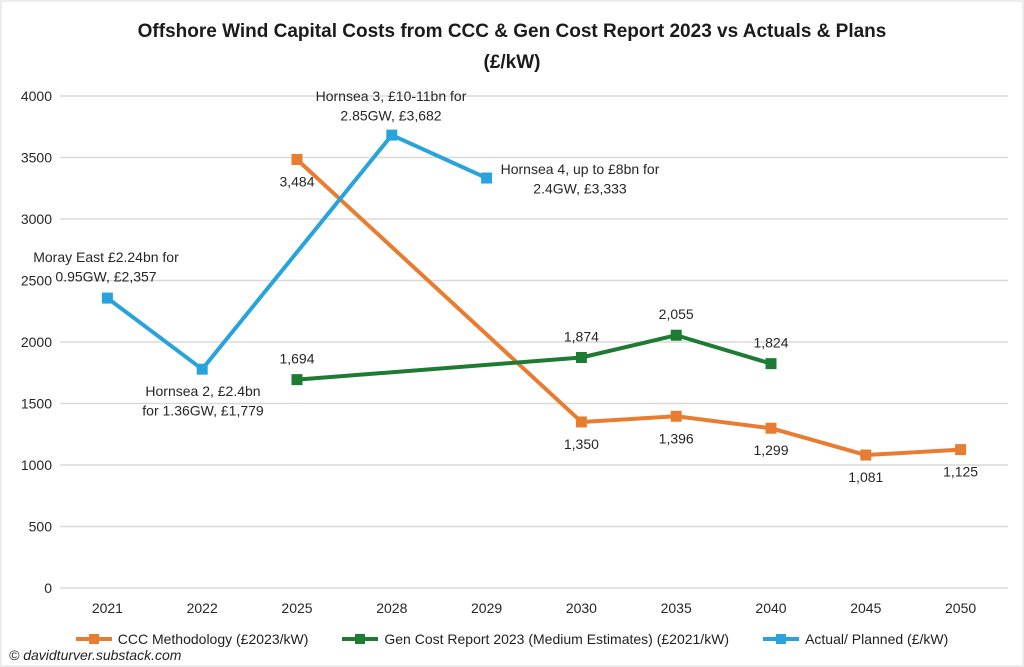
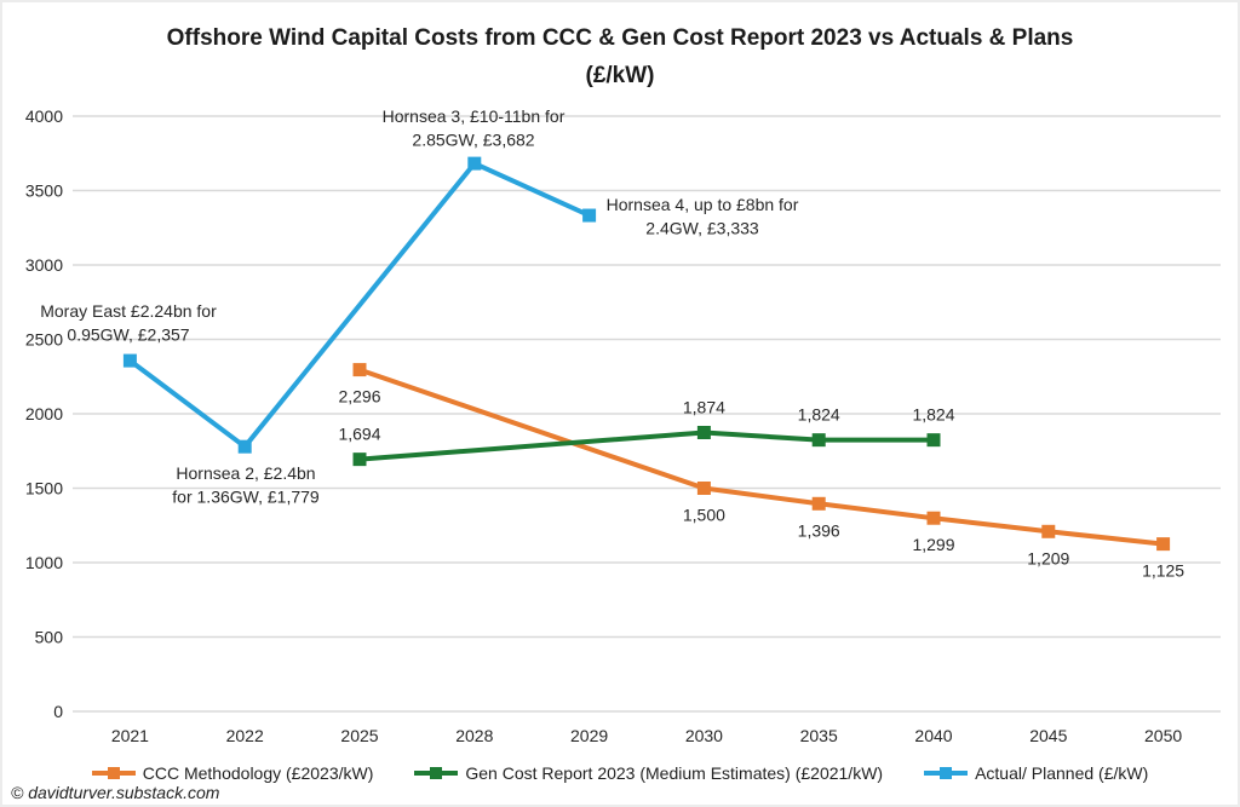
CCC Methodology (£2023/kW)/2025: 3,484 -> 2,296
CCC Methodology (£2023/kW)/2030: 1,350 -> 1,500
Gen Cost Report 2023 (Medium Estimates) (£2021/kW)/2035: 2,055 -> 1,824
CCC Methodology (£2023/kW)/2045: 1,081 -> 1,209
